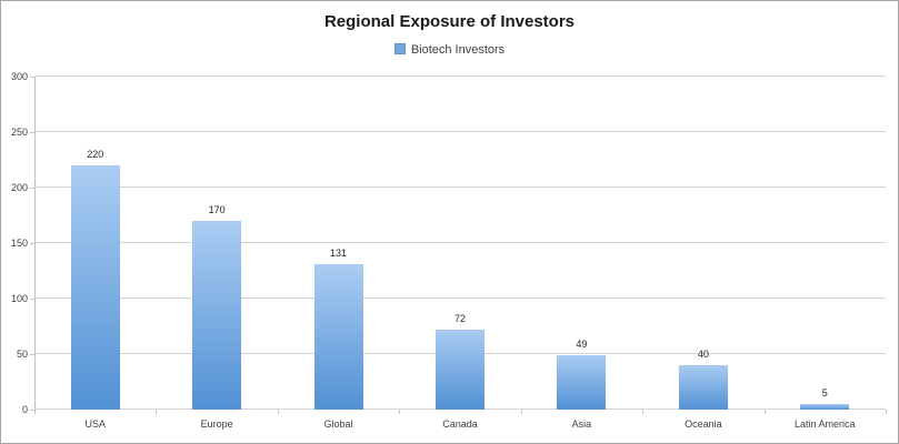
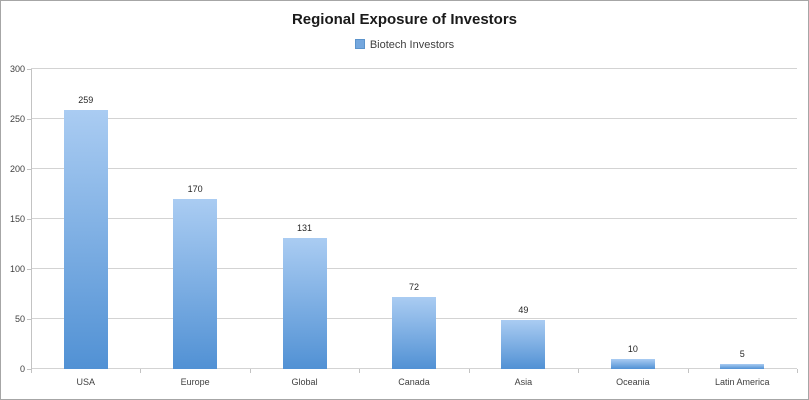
USA: 220 -> 259
Oceania: 40 -> 10
